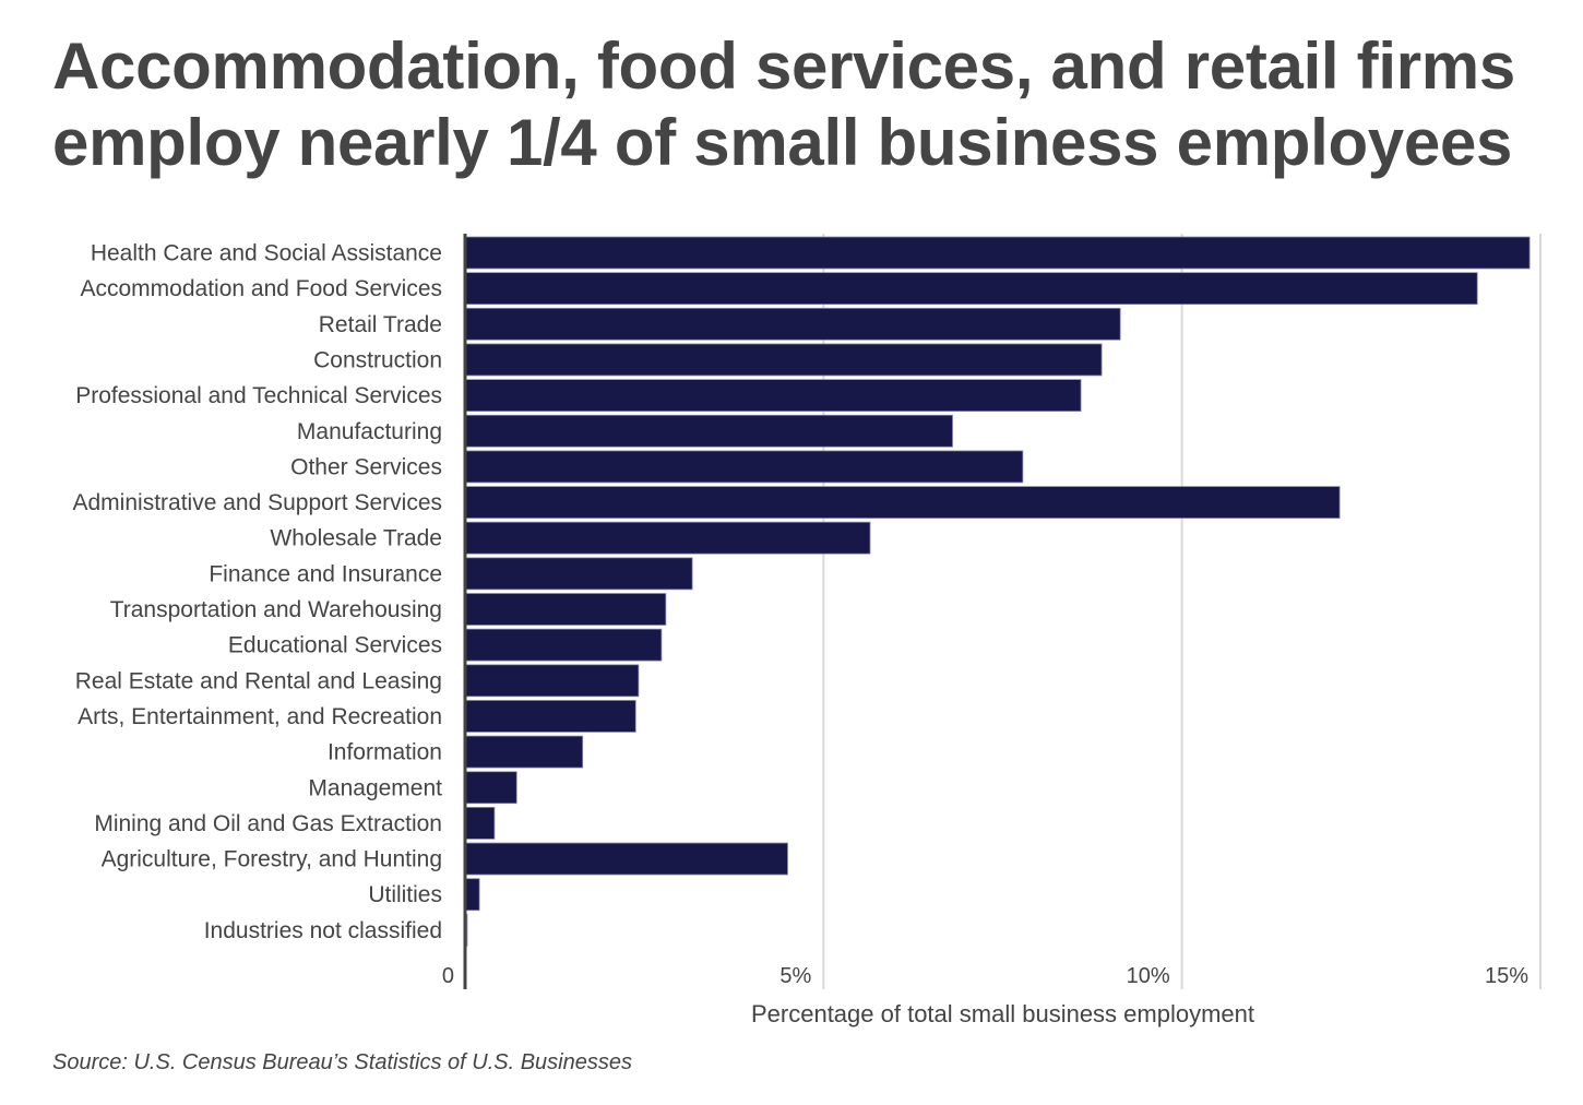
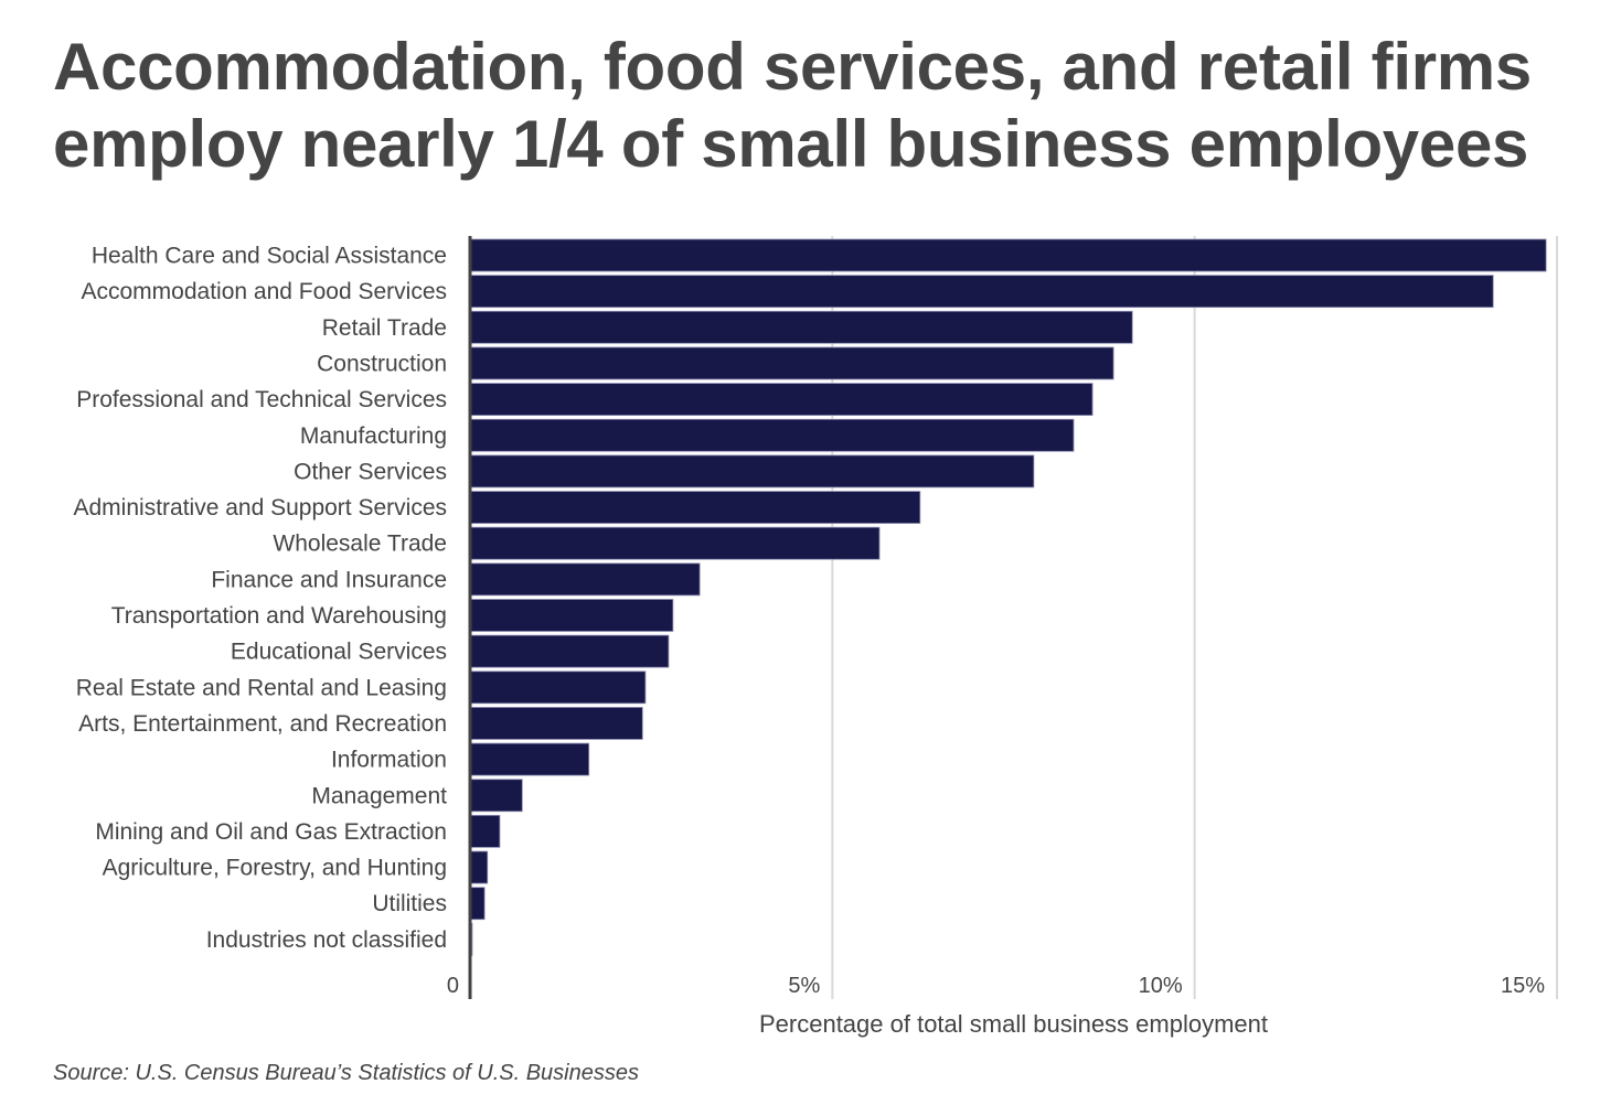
Manufacturing: 6.8% -> 8.3%
Administrative and Support Services: 12.2% -> 6.2%
Agriculture, Forestry, and Hunting: 4.5% -> 0.2%
